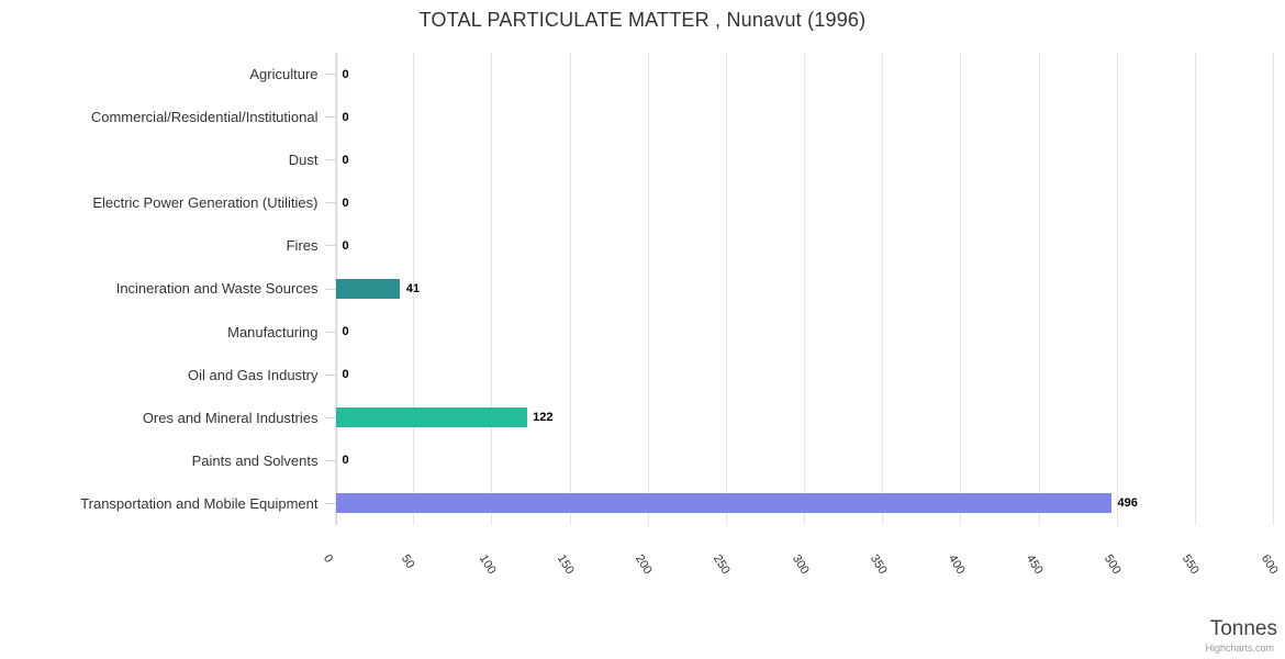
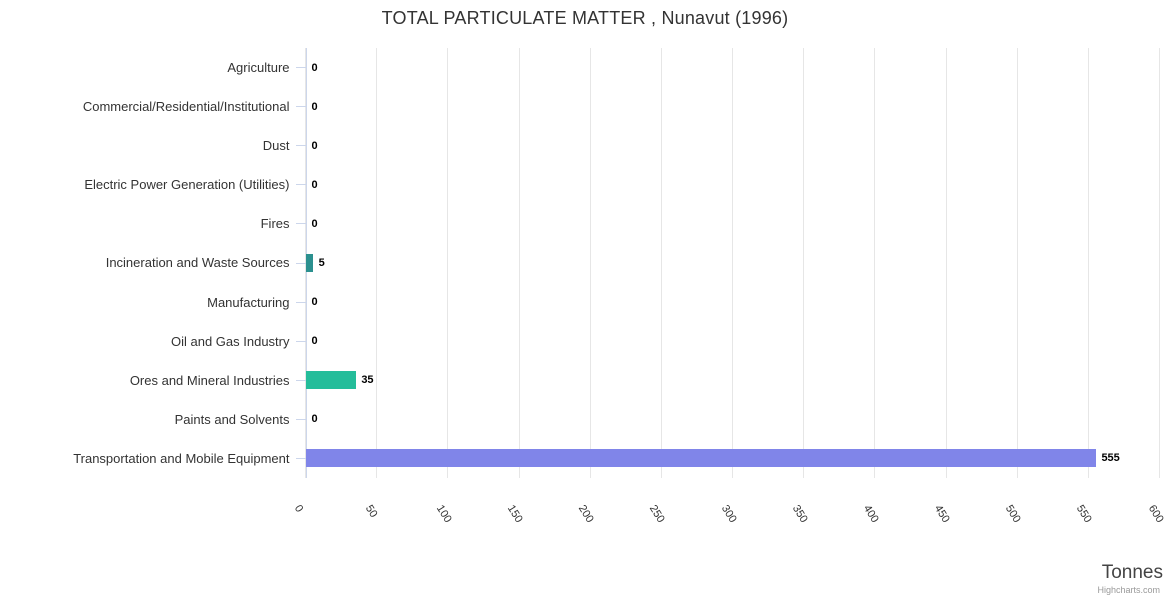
Incineration and Waste Sources: 41 -> 5
Ores and Mineral Industries: 122 -> 35
Transportation and Mobile Equipment: 496 -> 555
